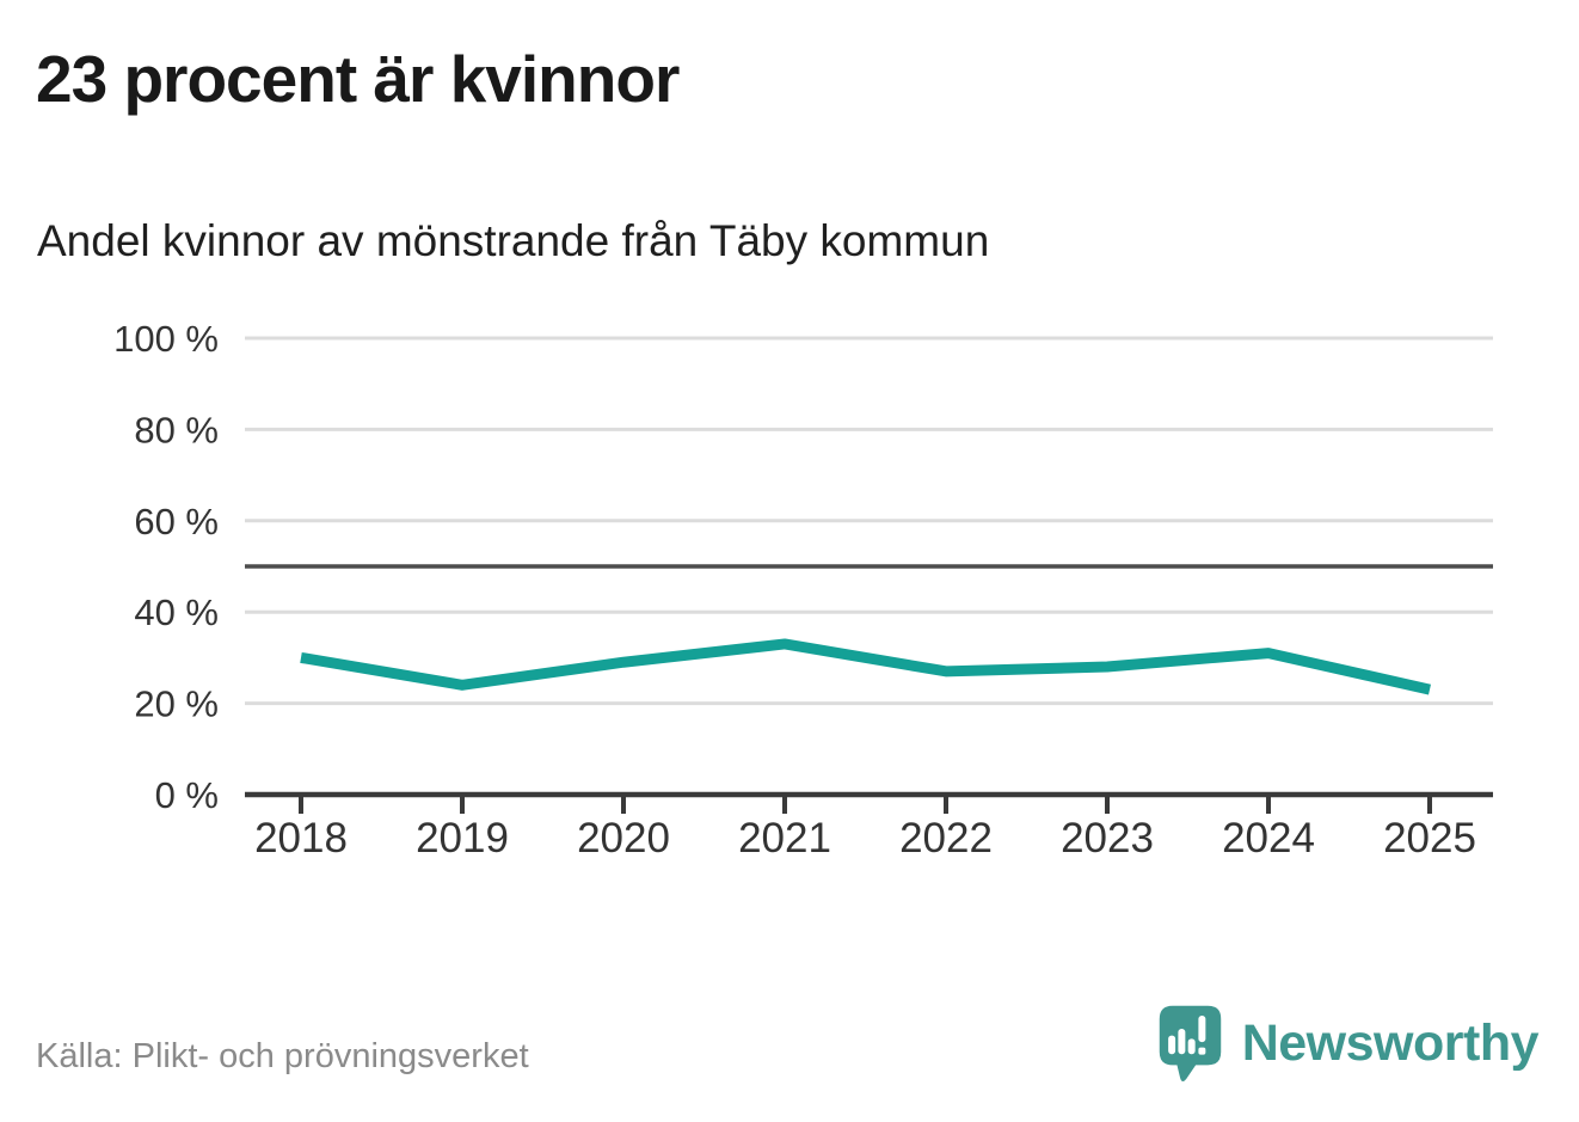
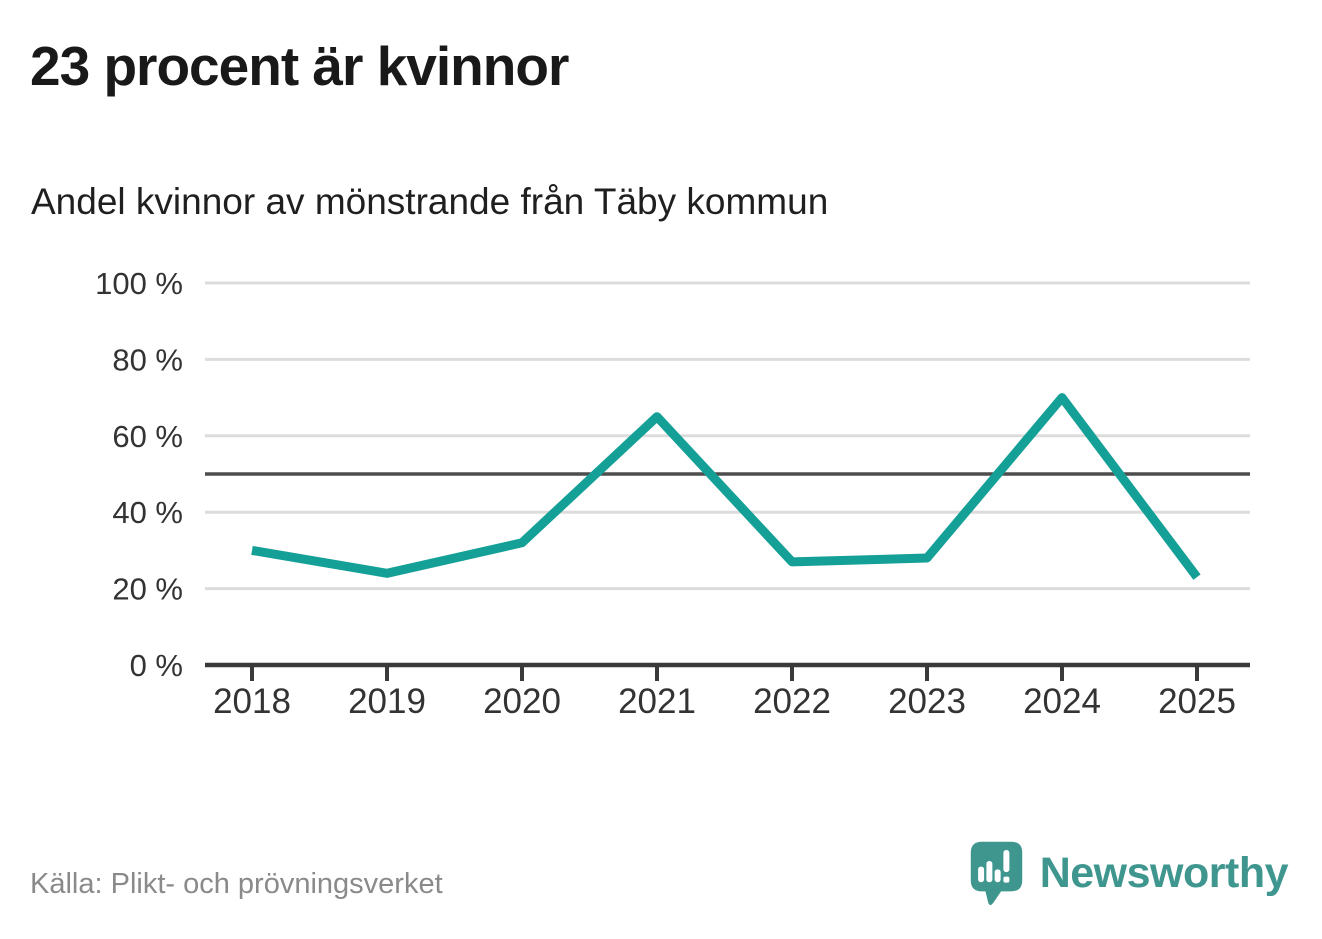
2020: 29% -> 32%
2021: 33% -> 65%
2024: 31% -> 70%
